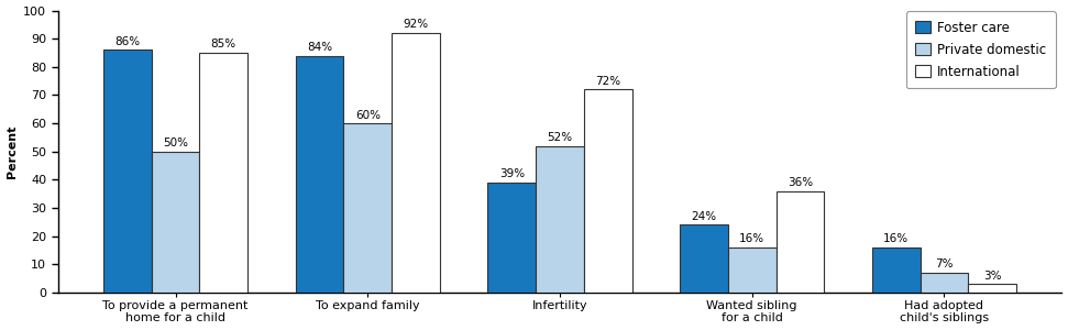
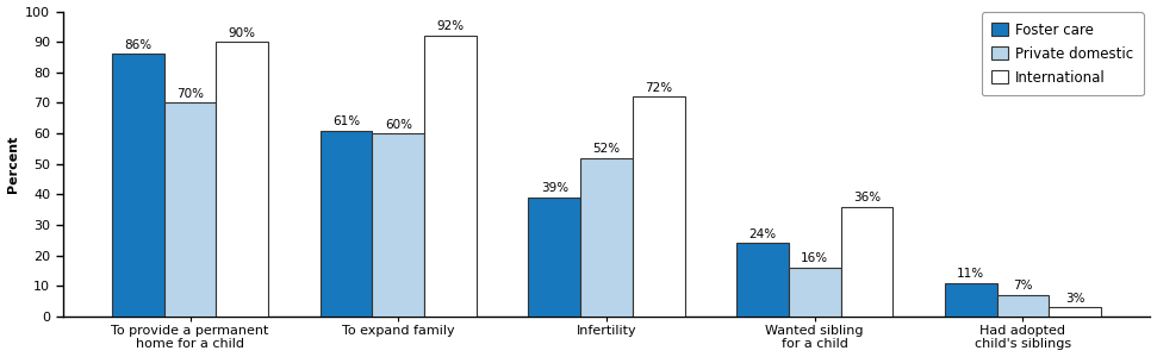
Private domestic/To provide a permanent home for a child: 50% -> 70%
International/To provide a permanent home for a child: 85% -> 90%
Foster care/To expand family: 84% -> 61%
Foster care/Had adopted child's siblings: 16% -> 11%
